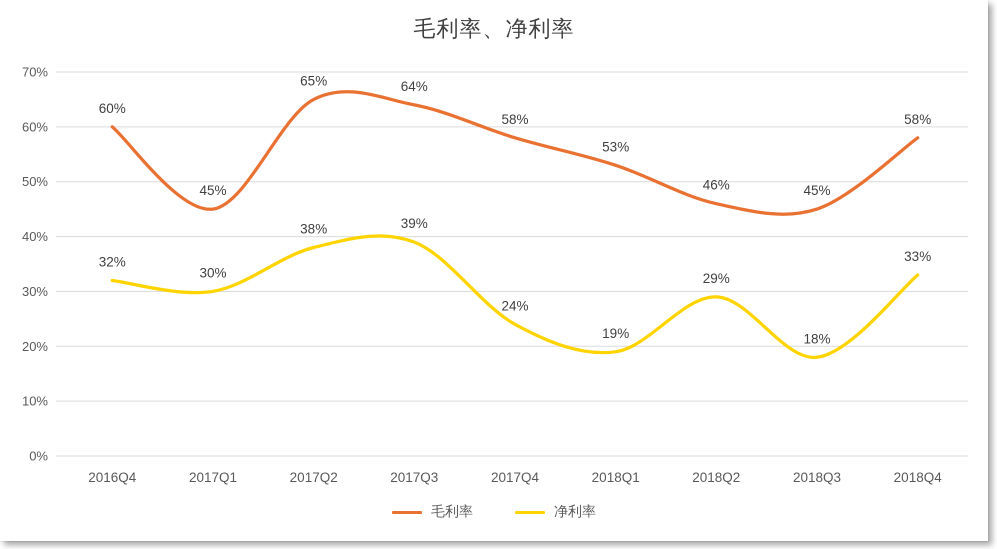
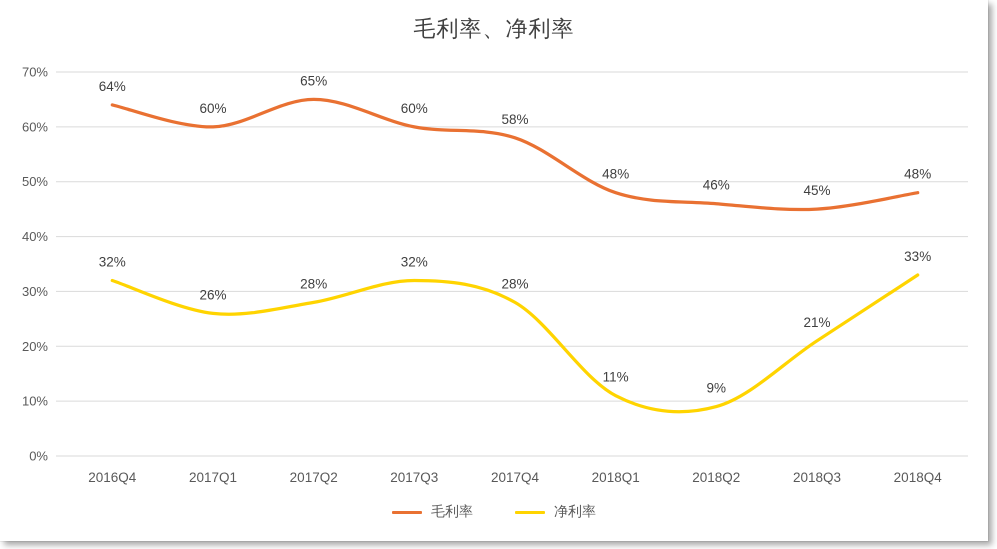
毛利率/2016Q4: 60% -> 64%
毛利率/2017Q1: 45% -> 60%
净利率/2017Q1: 30% -> 26%
净利率/2017Q2: 38% -> 28%
毛利率/2017Q3: 64% -> 60%
净利率/2017Q3: 39% -> 32%
净利率/2017Q4: 24% -> 28%
毛利率/2018Q1: 53% -> 48%
净利率/2018Q1: 19% -> 11%
净利率/2018Q2: 29% -> 9%
净利率/2018Q3: 18% -> 21%
毛利率/2018Q4: 58% -> 48%
